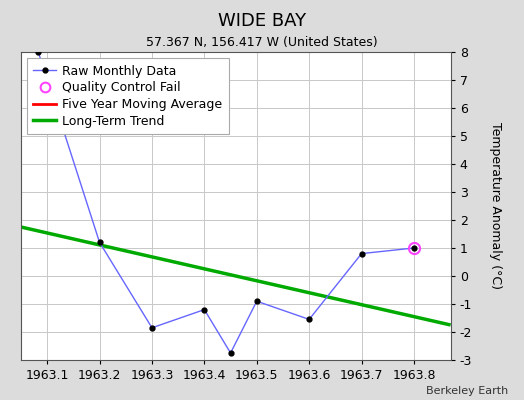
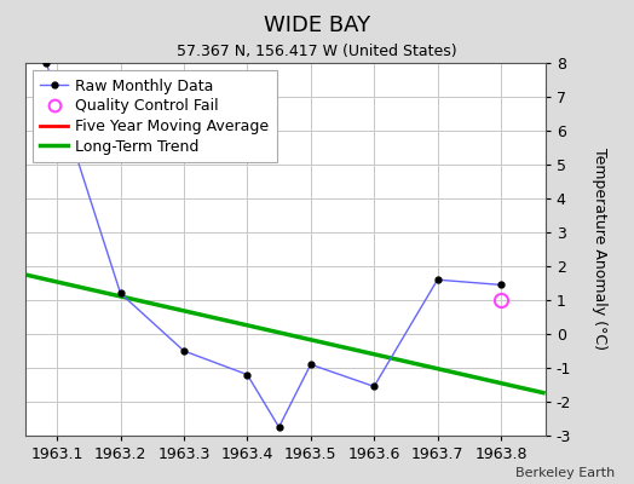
1963.3: -1.85 -> -0.50
1963.7: 0.80 -> 1.60
1963.8: 1.00 -> 1.45
